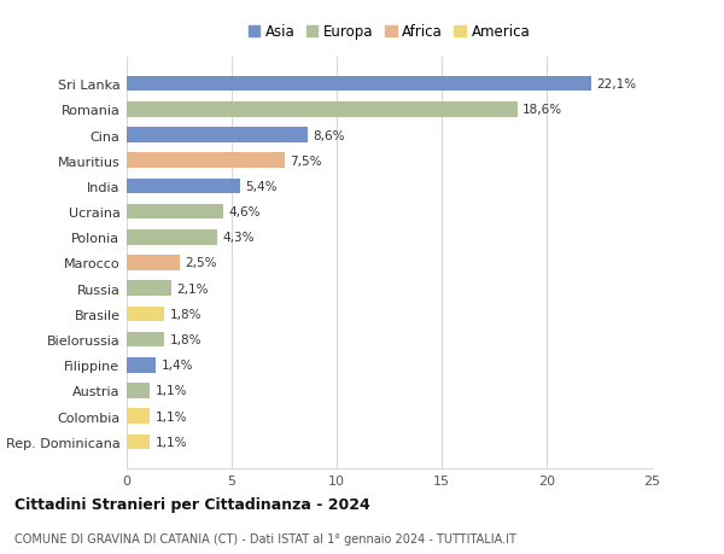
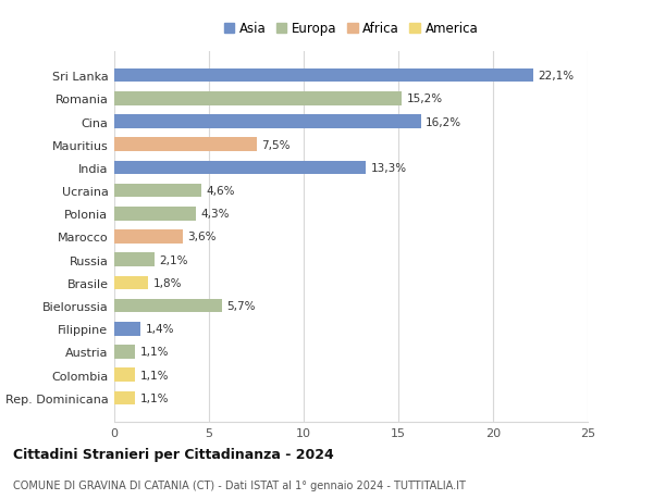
Romania: 18,6% -> 15,2%
Cina: 8,6% -> 16,2%
India: 5,4% -> 13,3%
Marocco: 2,5% -> 3,6%
Bielorussia: 1,8% -> 5,7%
